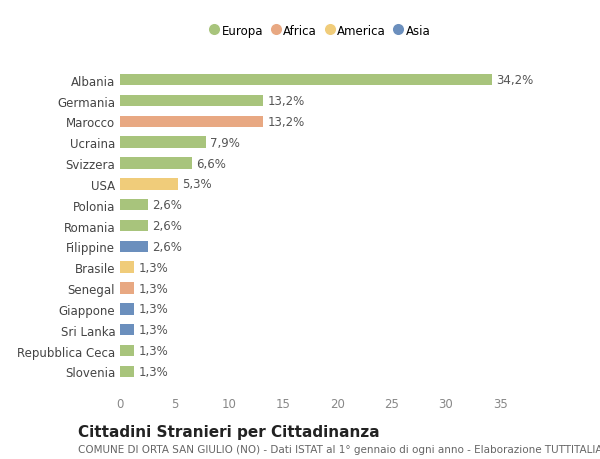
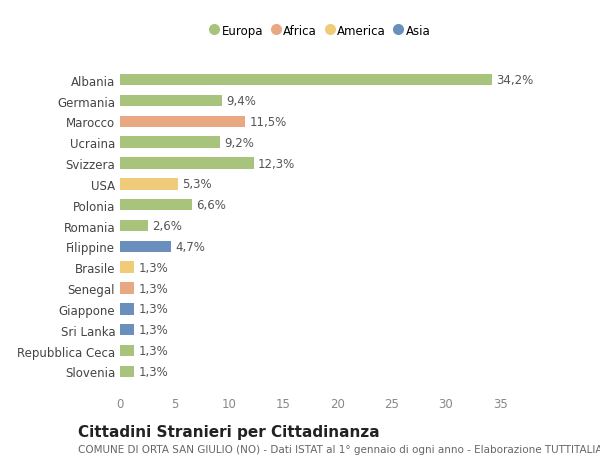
Germania: 13,2% -> 9,4%
Marocco: 13,2% -> 11,5%
Ucraina: 7,9% -> 9,2%
Svizzera: 6,6% -> 12,3%
Polonia: 2,6% -> 6,6%
Filippine: 2,6% -> 4,7%
